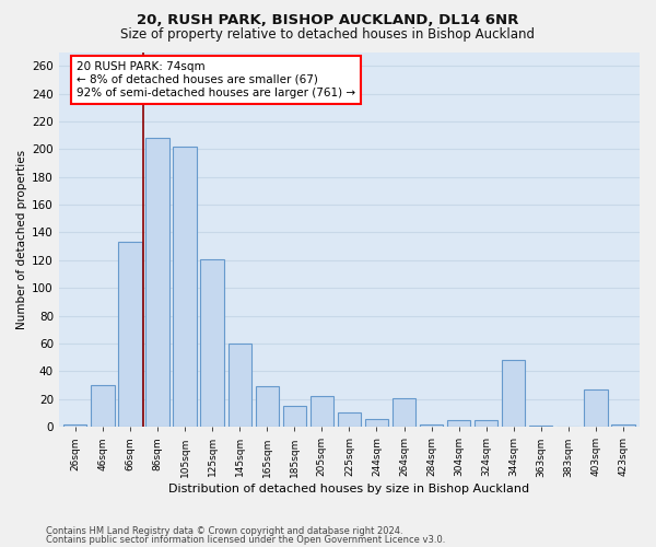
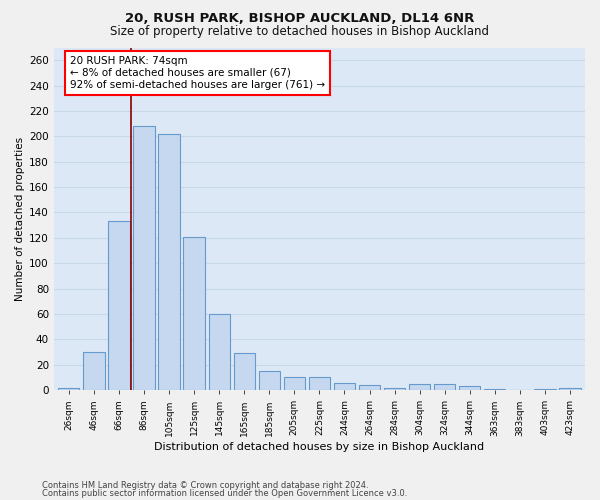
205sqm: 22 -> 10
264sqm: 21 -> 4
344sqm: 48 -> 3
403sqm: 27 -> 1
